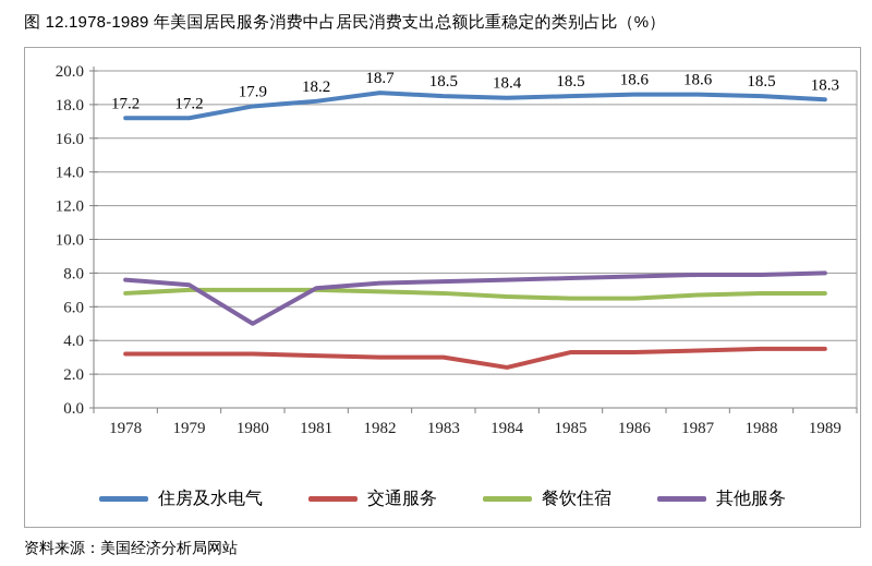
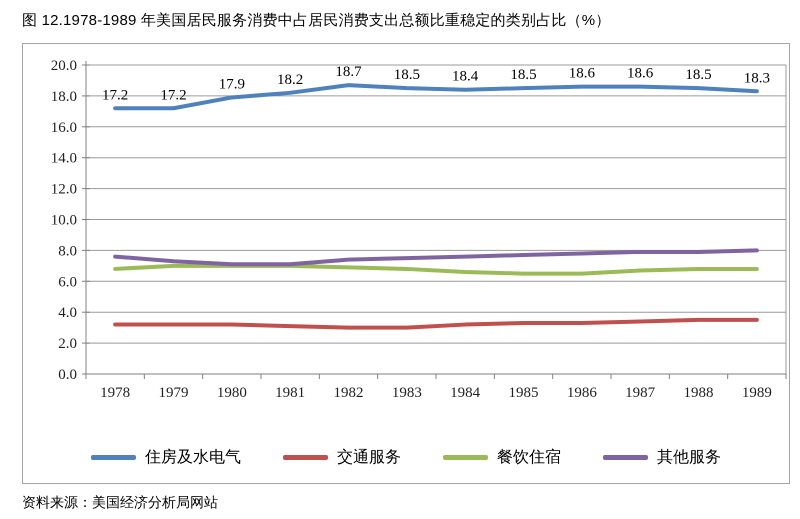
其他服务/1980: 5.0 -> 7.1
交通服务/1984: 2.4 -> 3.2
